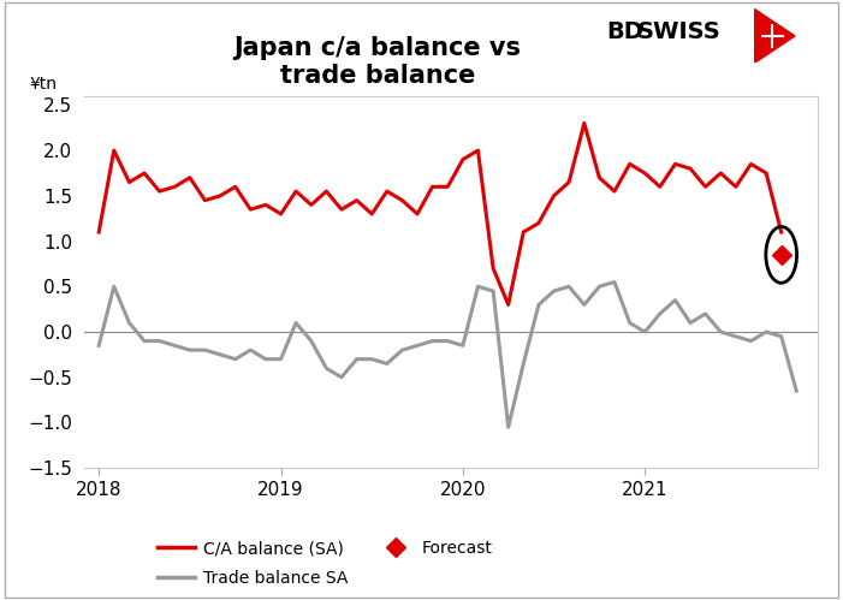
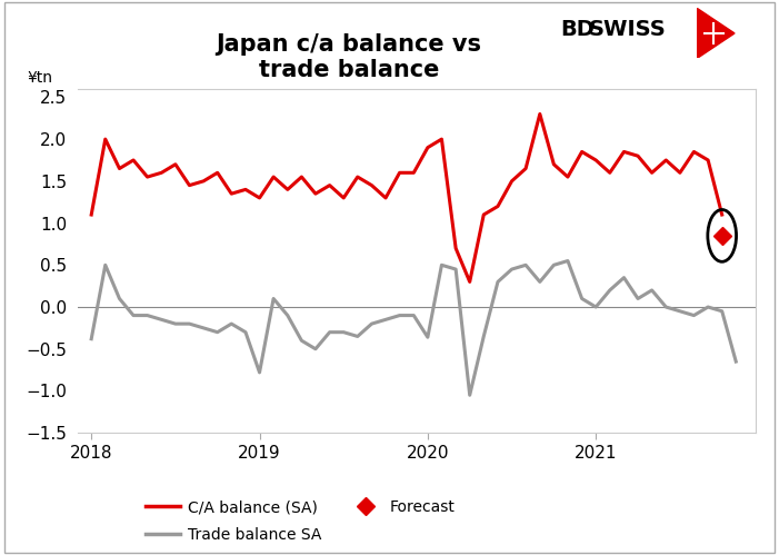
Trade balance SA/2018: -0.15 -> -0.38
Trade balance SA/2019: -0.30 -> -0.78
Trade balance SA/2020: -0.15 -> -0.36
